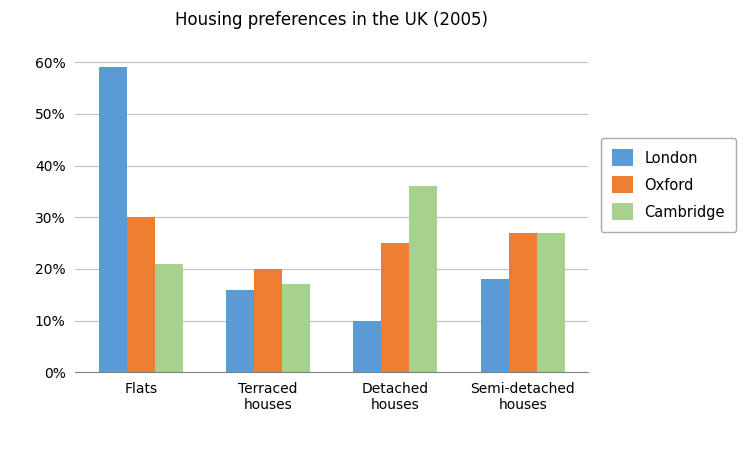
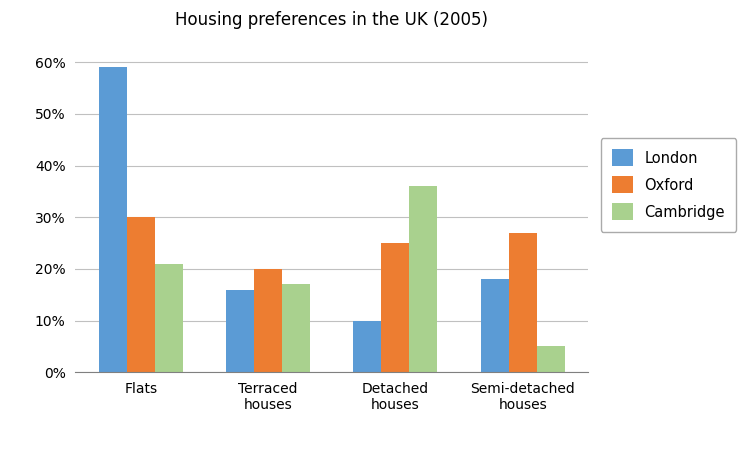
Cambridge/Semi-detached houses: 27% -> 5%
